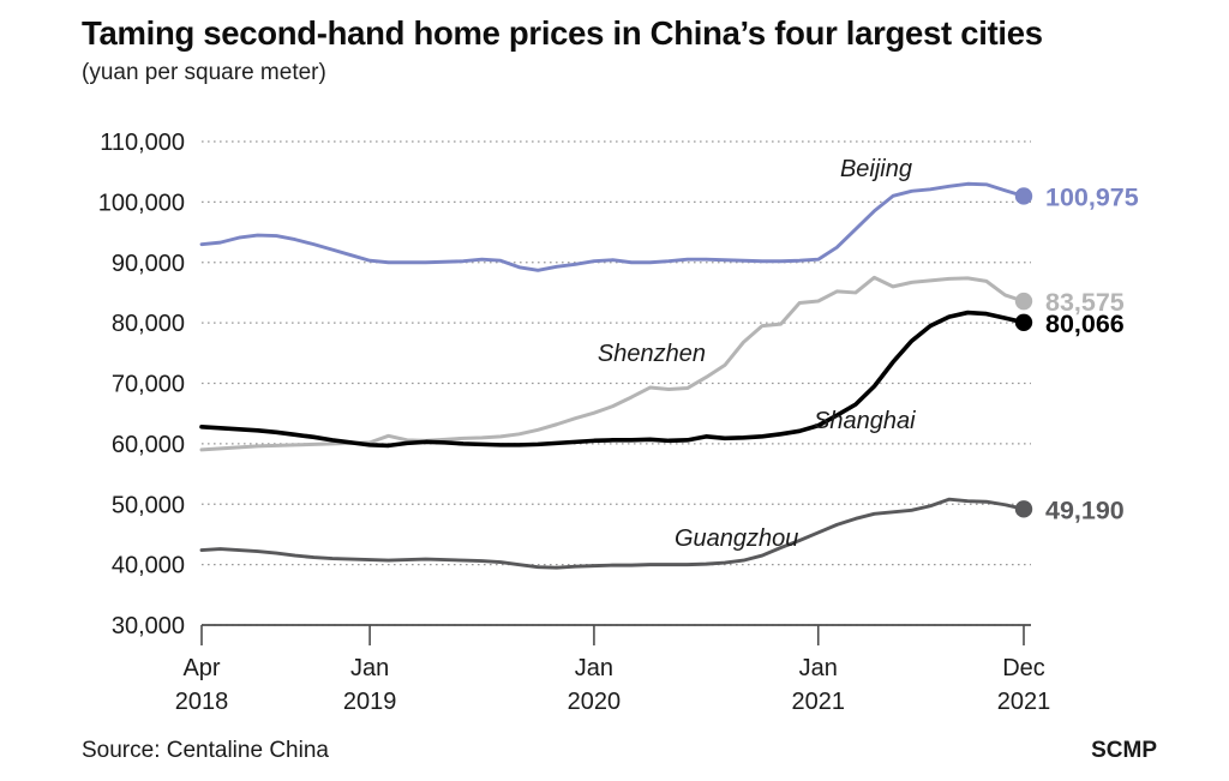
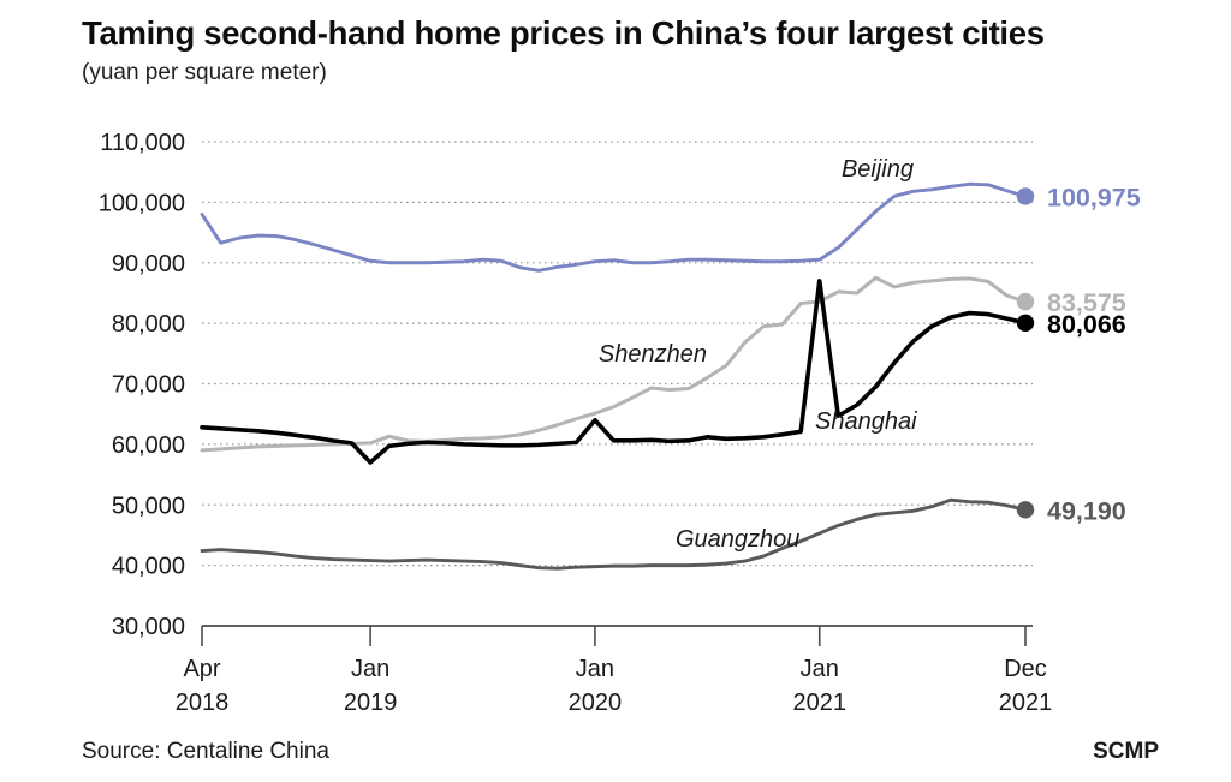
Beijing/Apr 2018: 93000 -> 98000
Shanghai/Jan 2019: 60000 -> 57000
Shanghai/Jan 2020: 60000 -> 64000
Shanghai/Jan 2021: 63000 -> 87000
